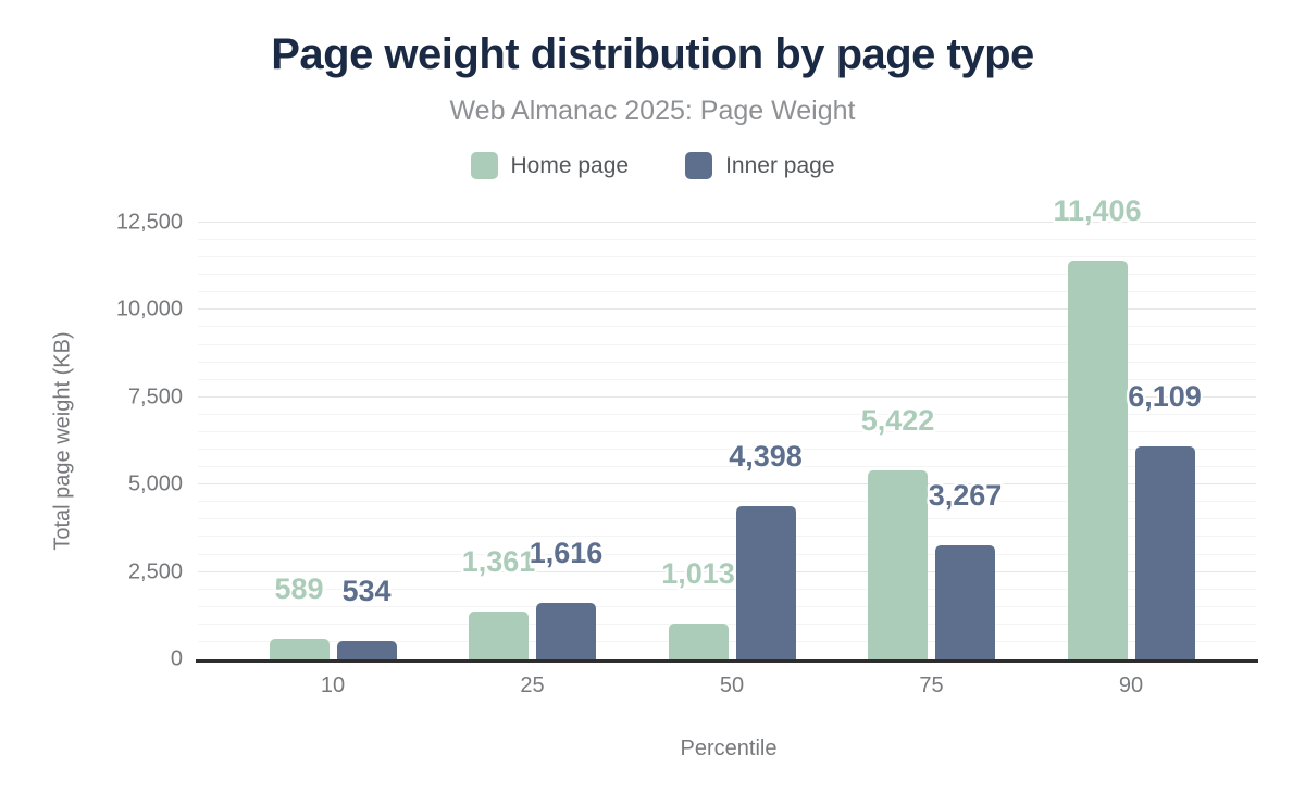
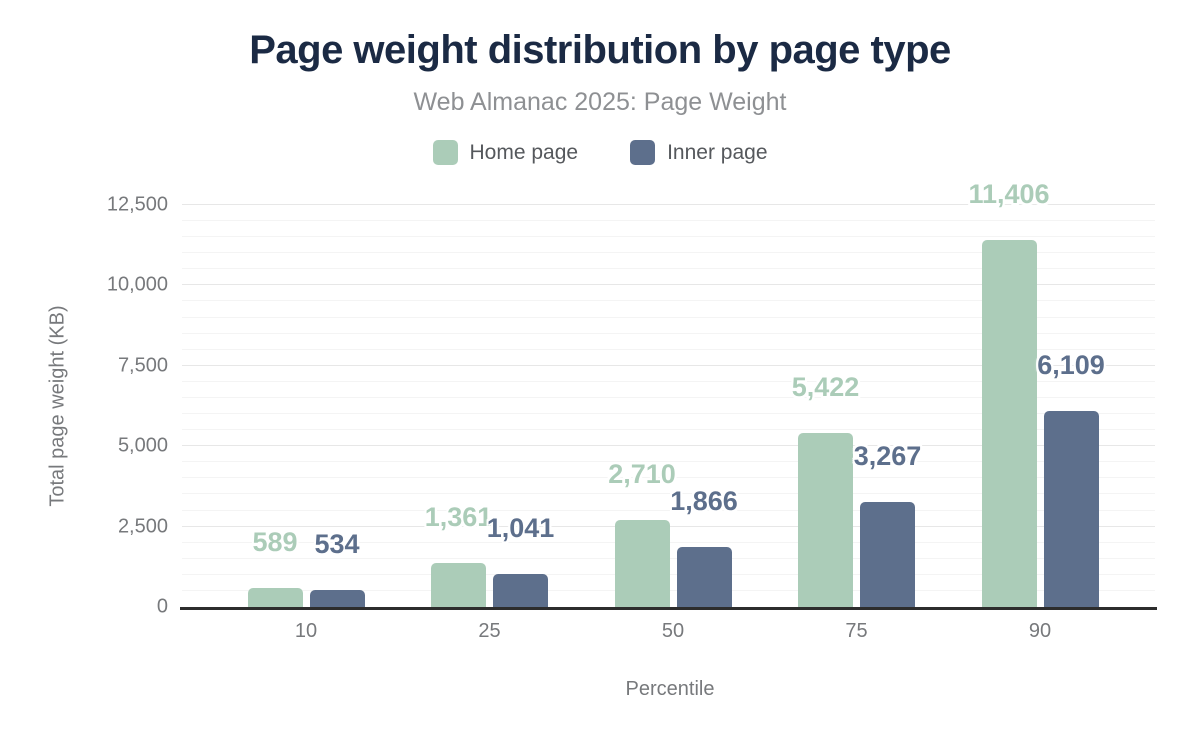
Inner page/25: 1,616 -> 1,041
Home page/50: 1,013 -> 2,710
Inner page/50: 4,398 -> 1,866
